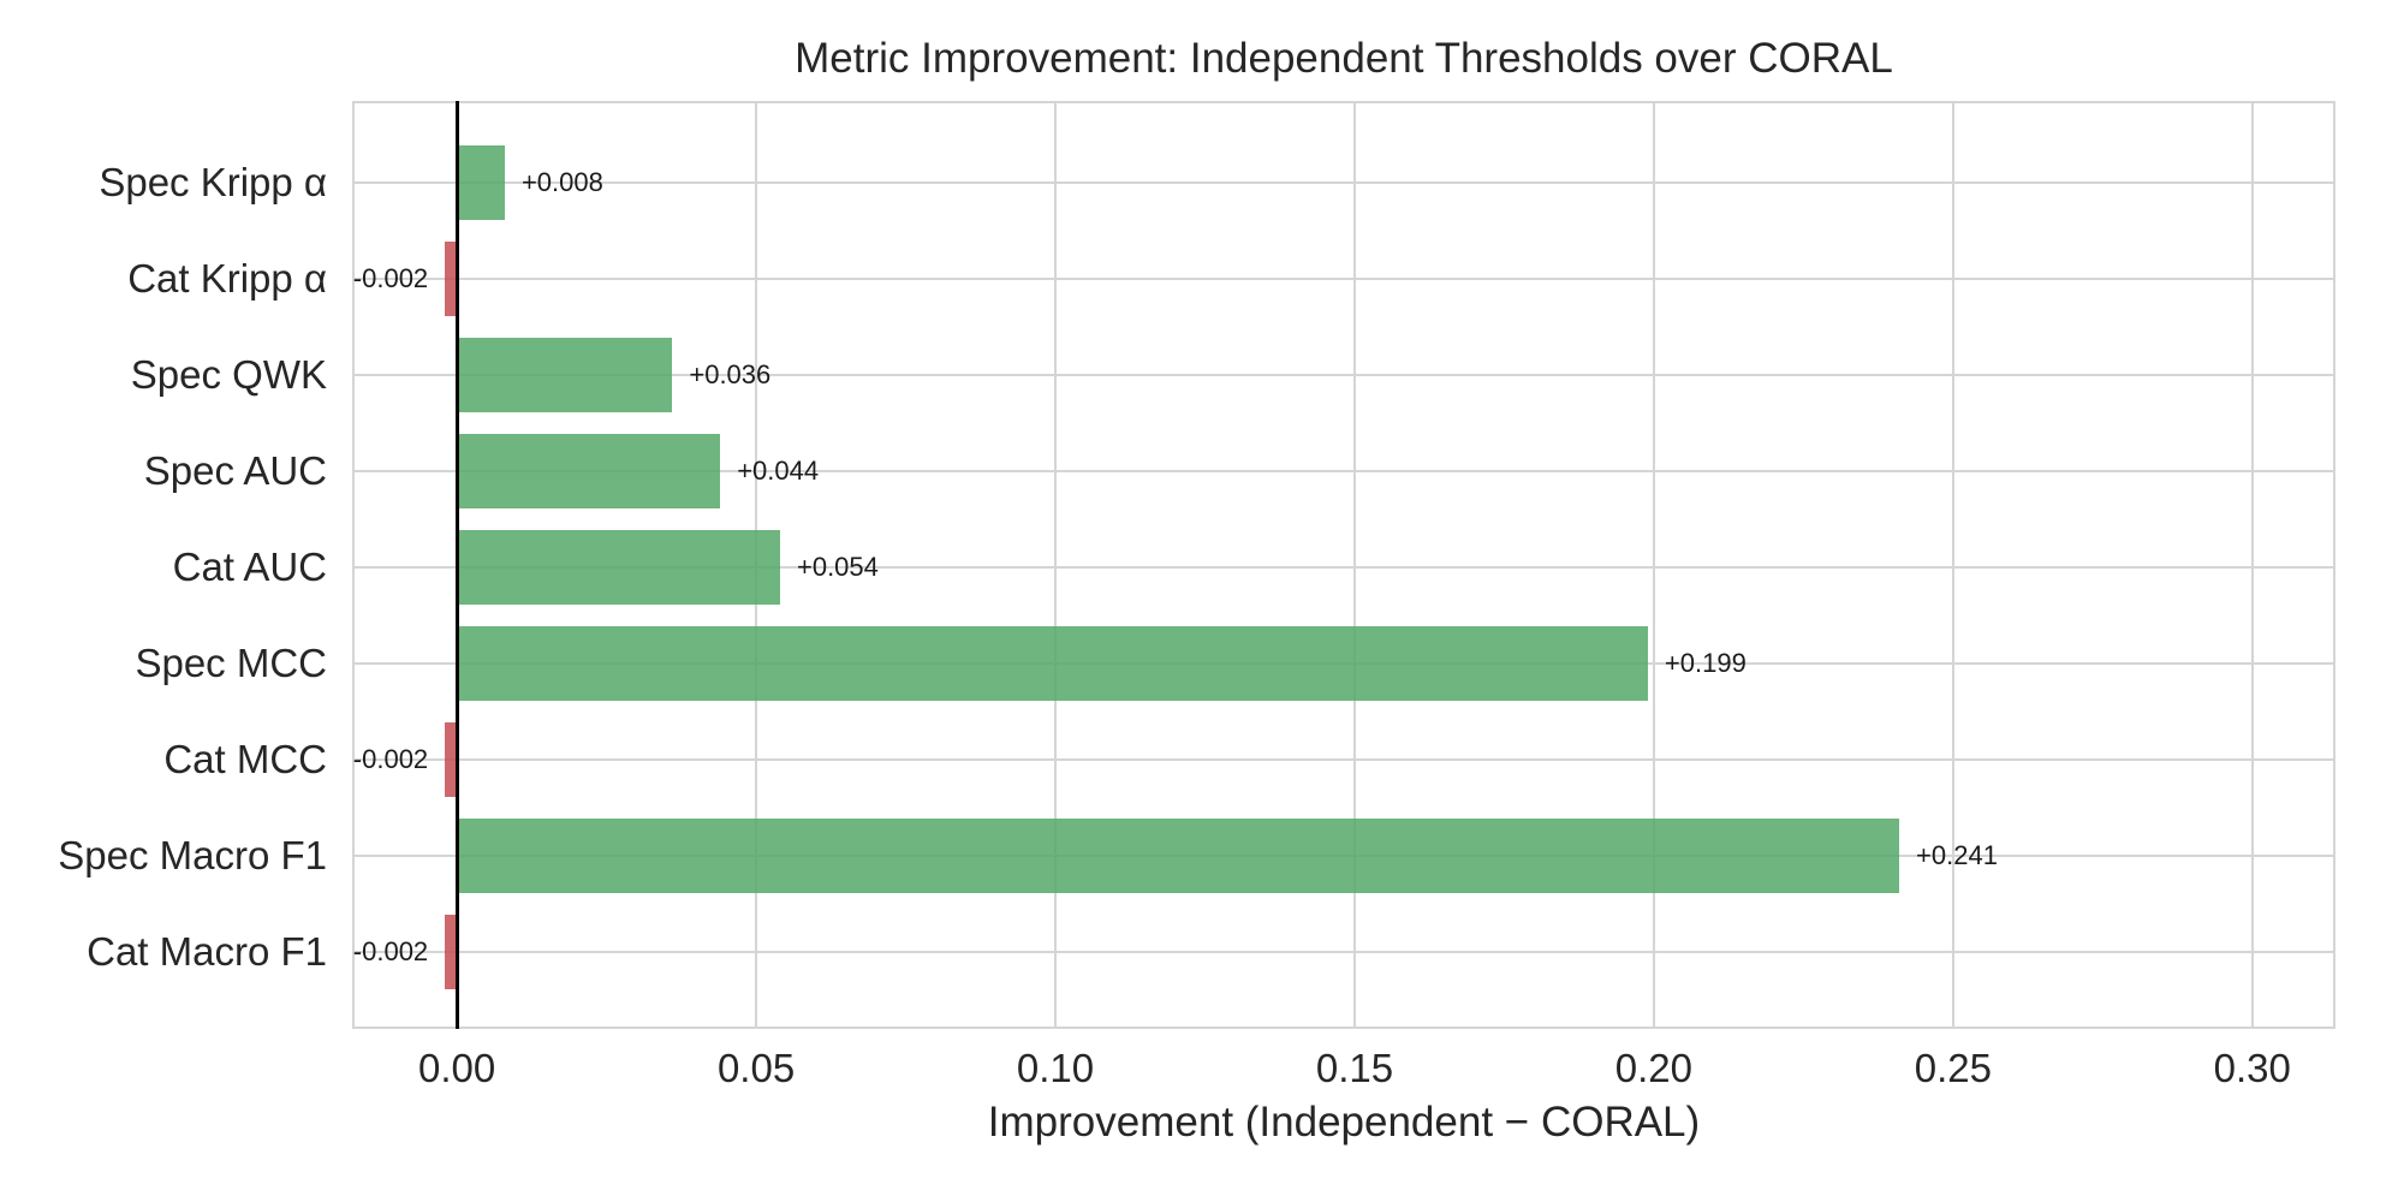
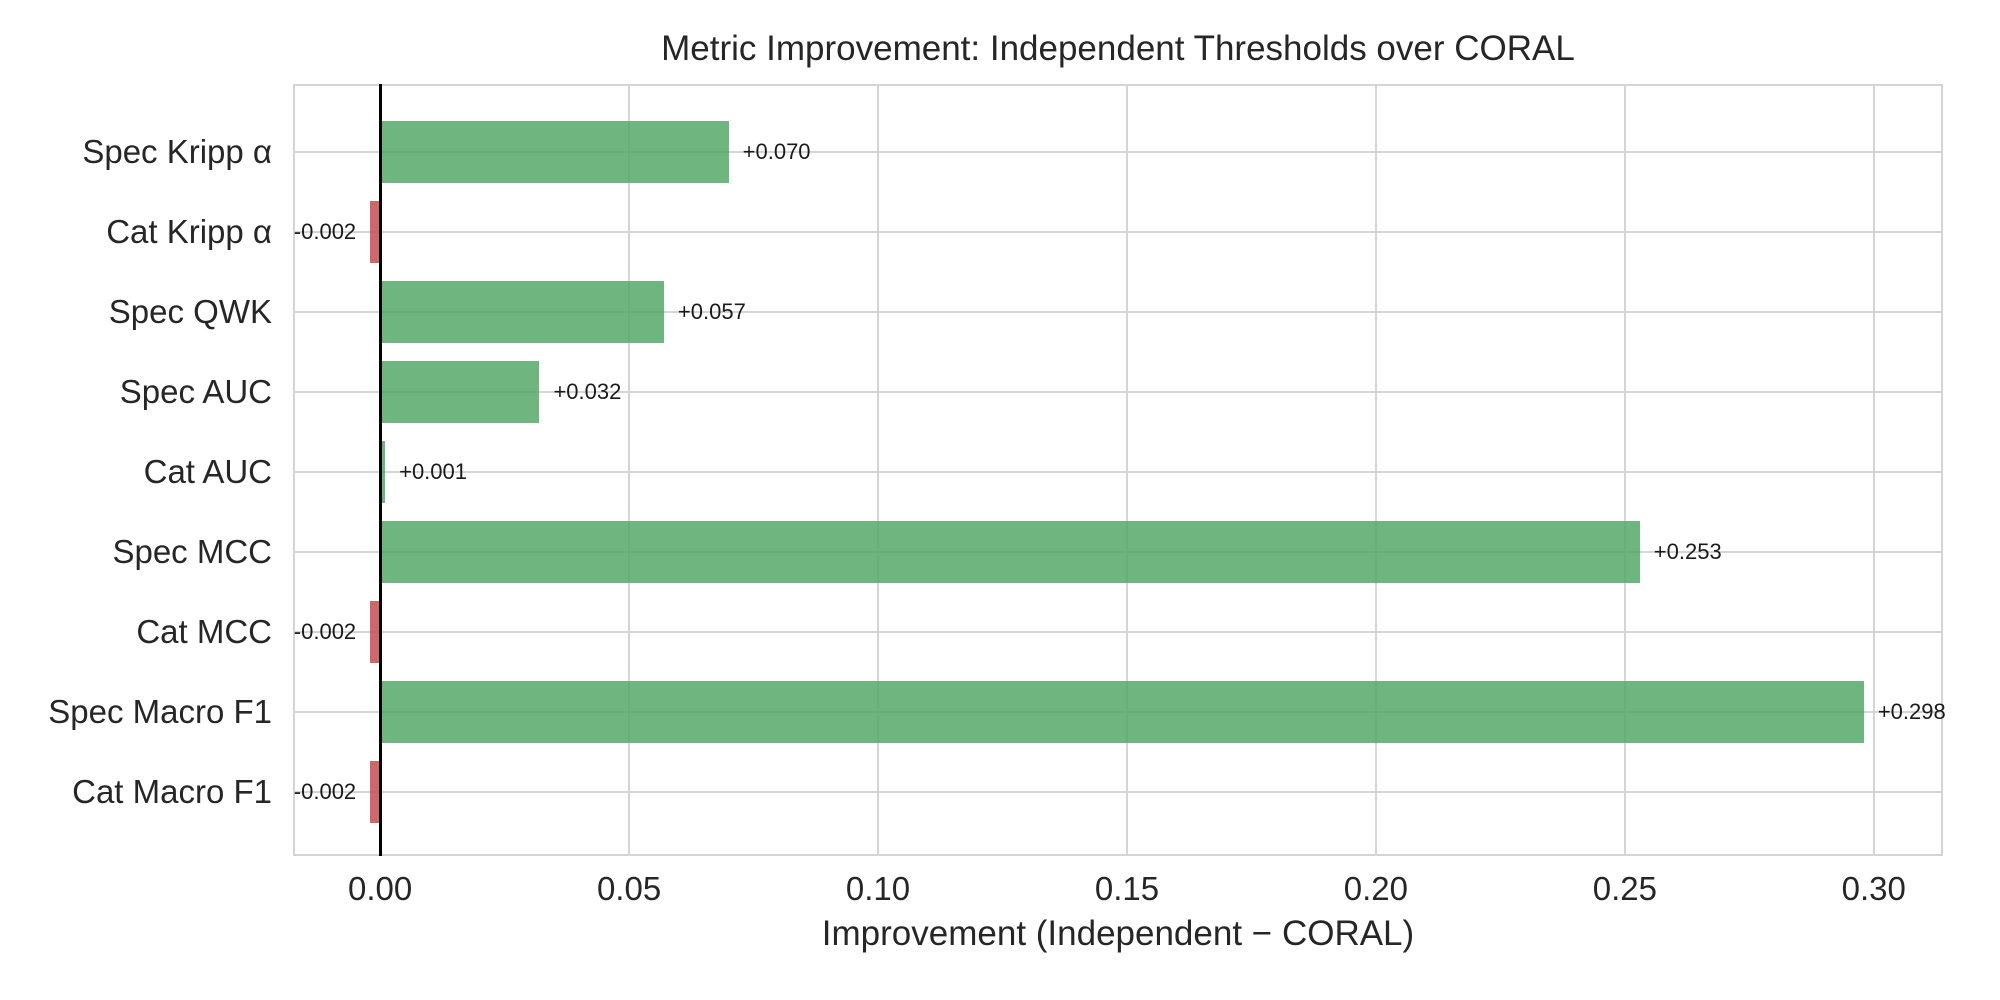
Spec Kripp α: +0.008 -> +0.070
Spec QWK: +0.036 -> +0.057
Spec AUC: +0.044 -> +0.032
Cat AUC: +0.054 -> +0.001
Spec MCC: +0.199 -> +0.253
Spec Macro F1: +0.241 -> +0.298
